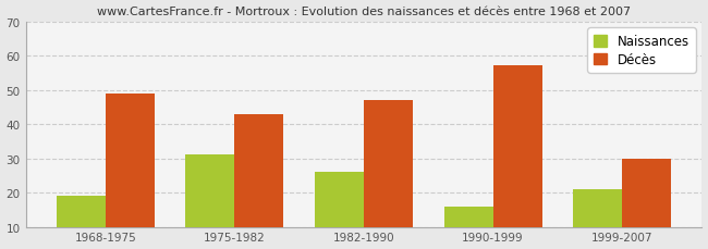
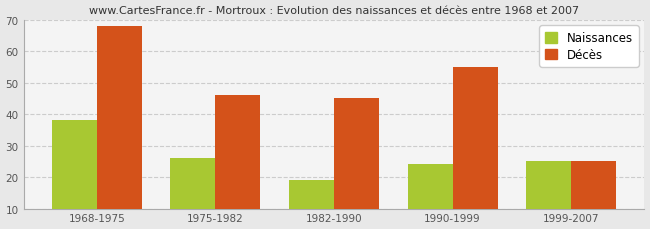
Naissances/1968-1975: 19 -> 38
Décès/1968-1975: 49 -> 68
Naissances/1975-1982: 31 -> 26
Décès/1975-1982: 43 -> 46
Naissances/1982-1990: 26 -> 19
Décès/1982-1990: 47 -> 45
Naissances/1990-1999: 16 -> 24
Décès/1990-1999: 57 -> 55
Naissances/1999-2007: 21 -> 25
Décès/1999-2007: 30 -> 25
